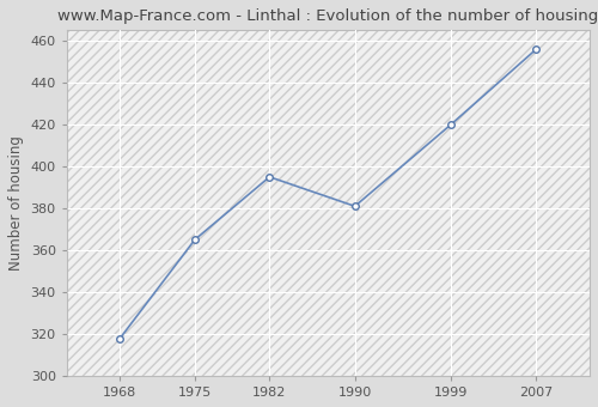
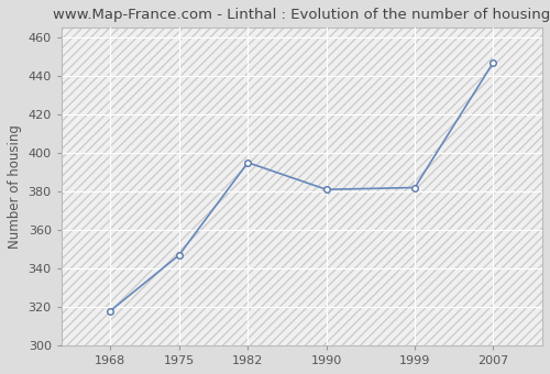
1975: 365 -> 347
1999: 420 -> 382
2007: 456 -> 447
